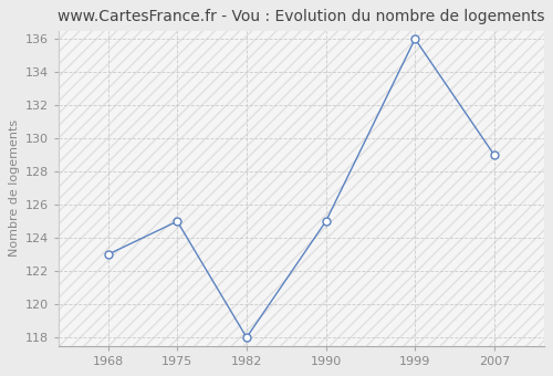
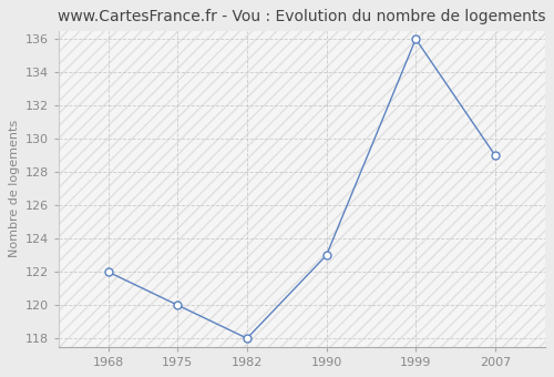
1968: 123 -> 122
1975: 125 -> 120
1990: 125 -> 123
